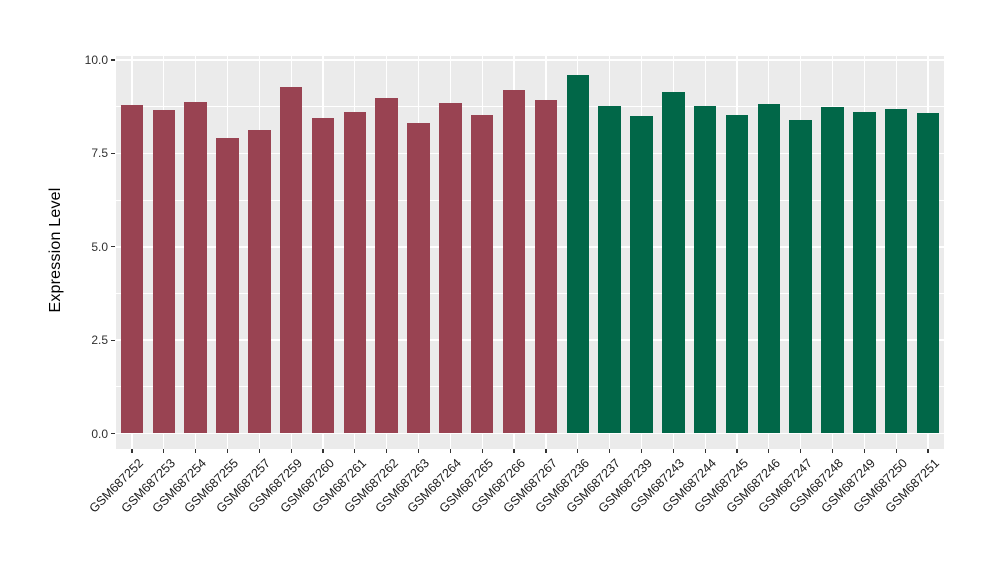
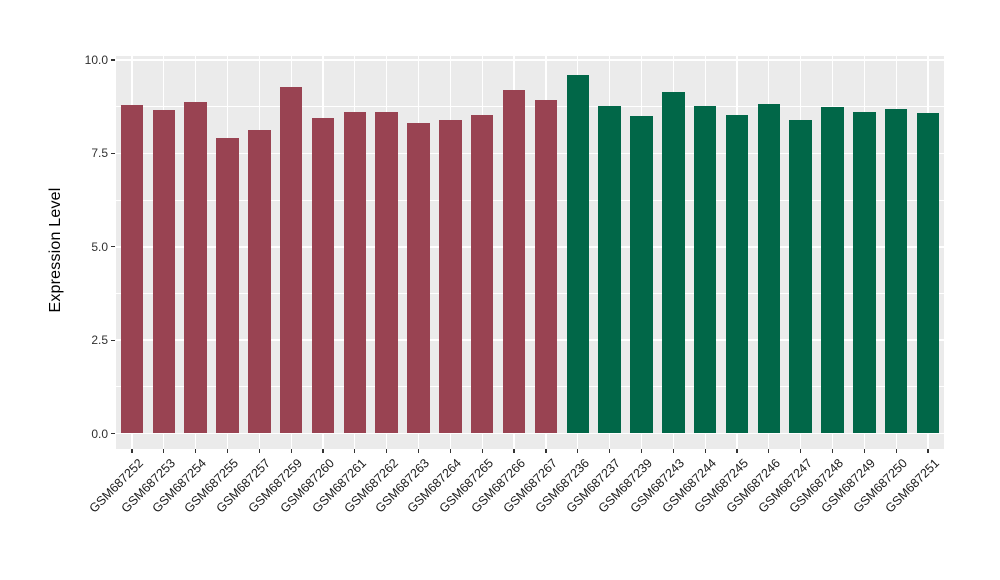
GSM687262: 9.0 -> 8.6
GSM687264: 8.8 -> 8.4
